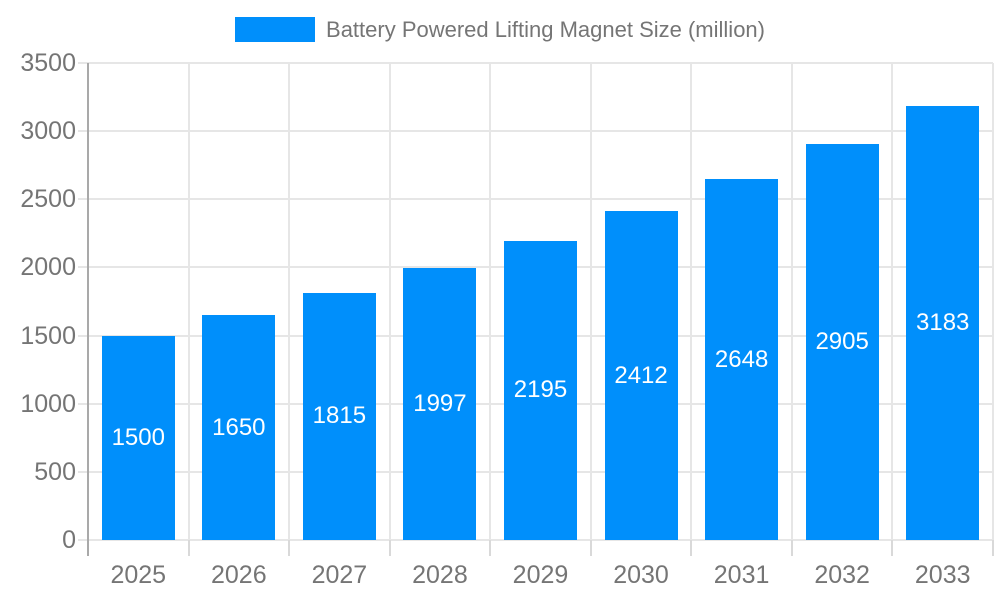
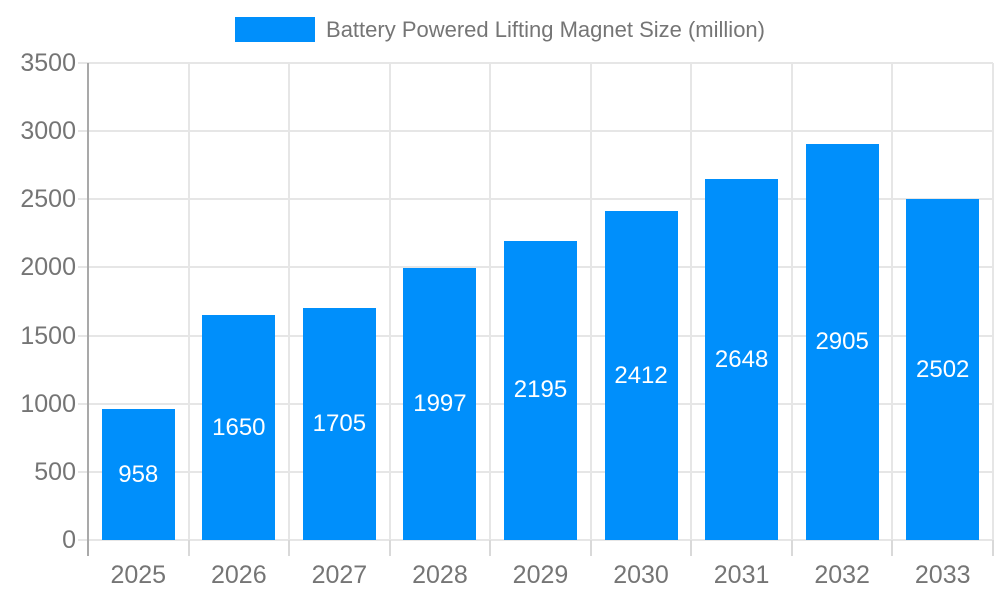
2025: 1500 -> 958
2027: 1815 -> 1705
2033: 3183 -> 2502
